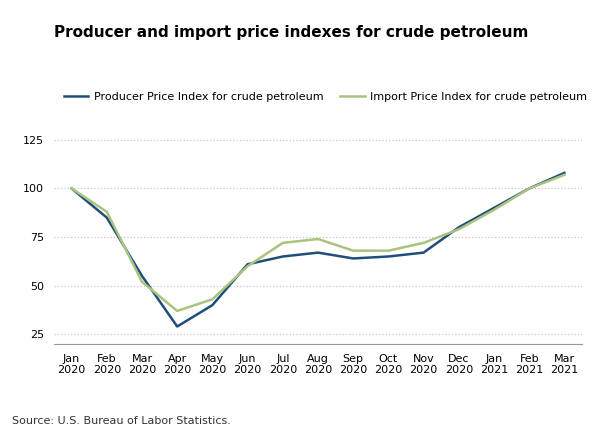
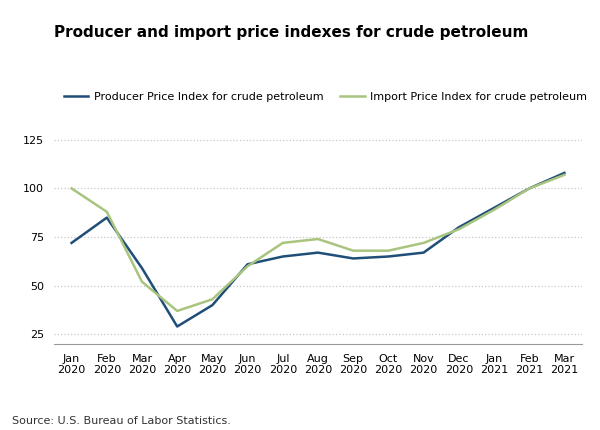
Producer Price Index for crude petroleum/Jan 2020: 100 -> 72
Producer Price Index for crude petroleum/Mar 2020: 55 -> 59
